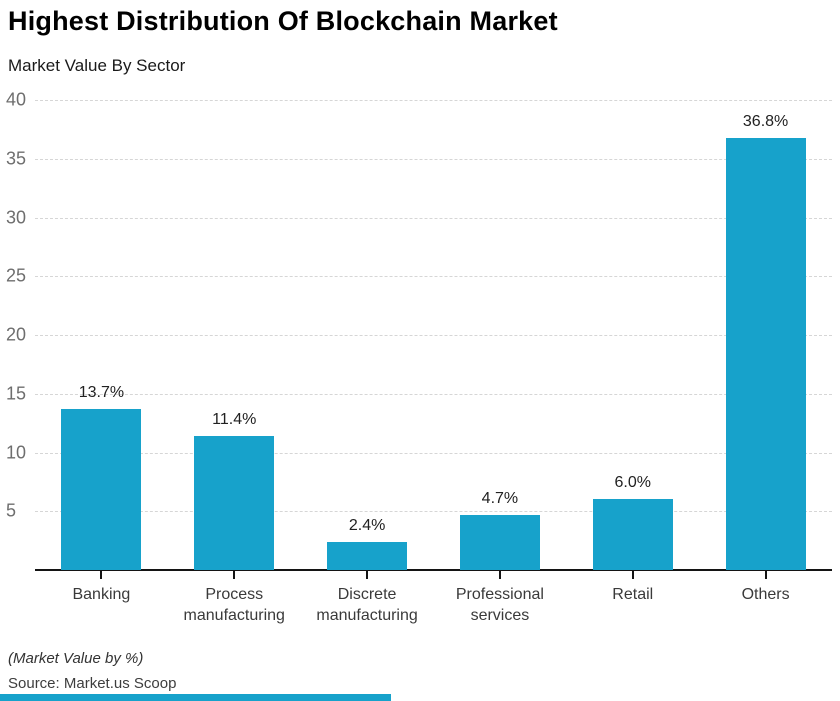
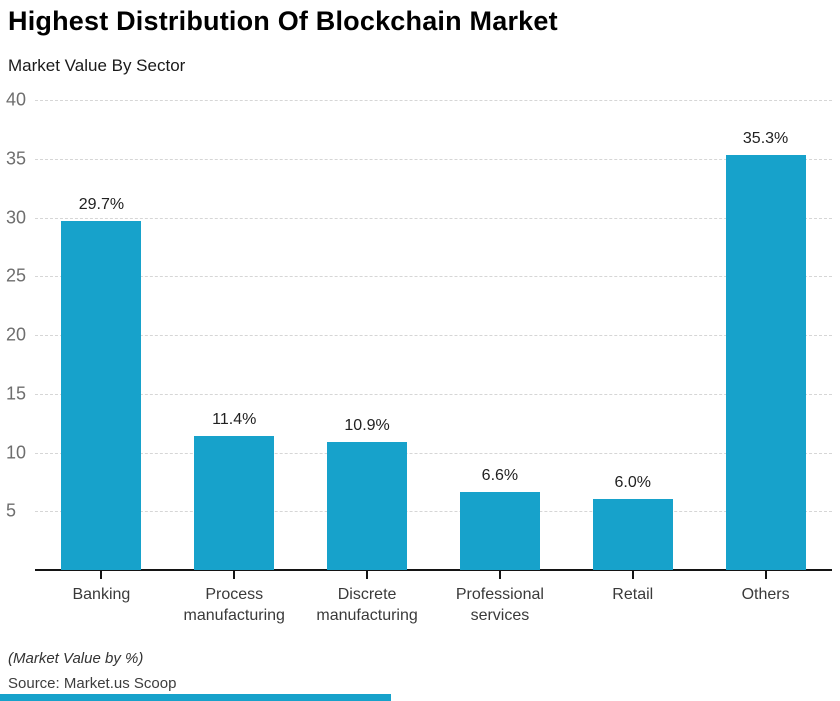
Banking: 13.7% -> 29.7%
Discrete manufacturing: 2.4% -> 10.9%
Professional services: 4.7% -> 6.6%
Others: 36.8% -> 35.3%
